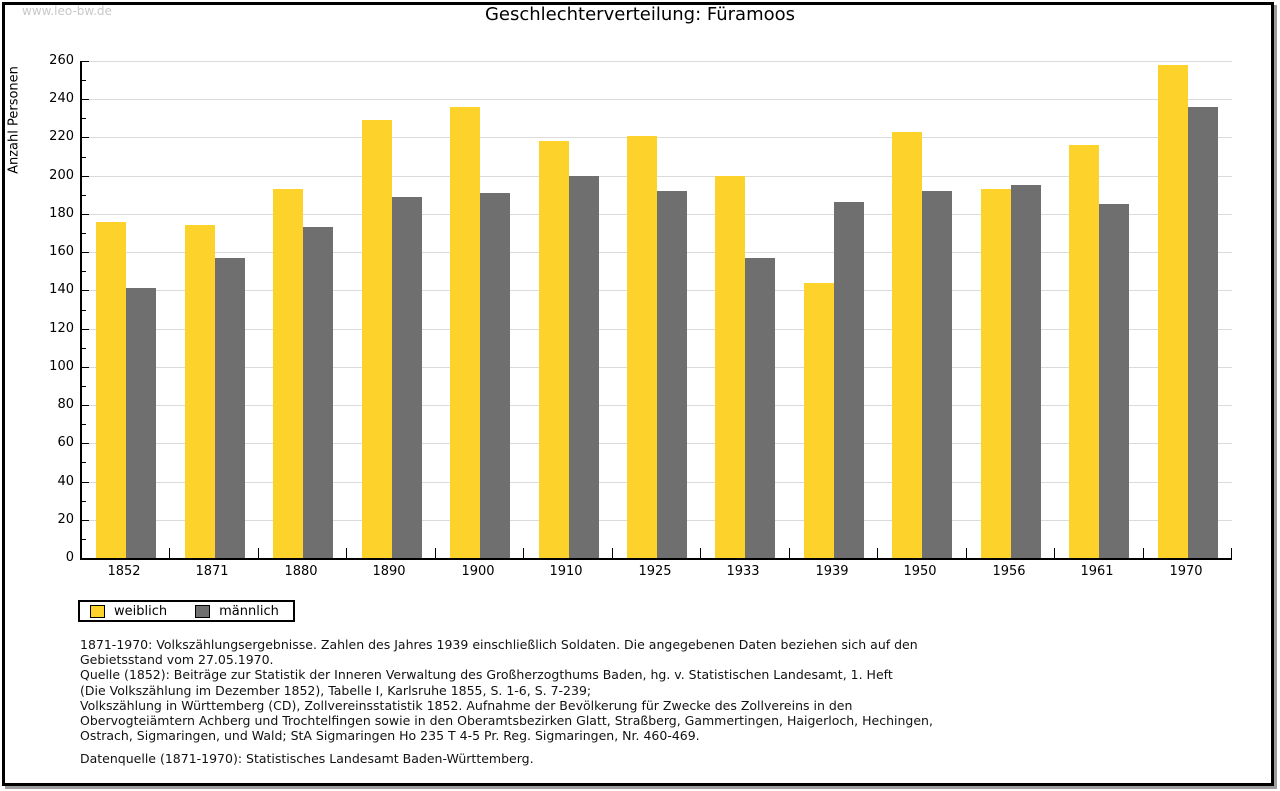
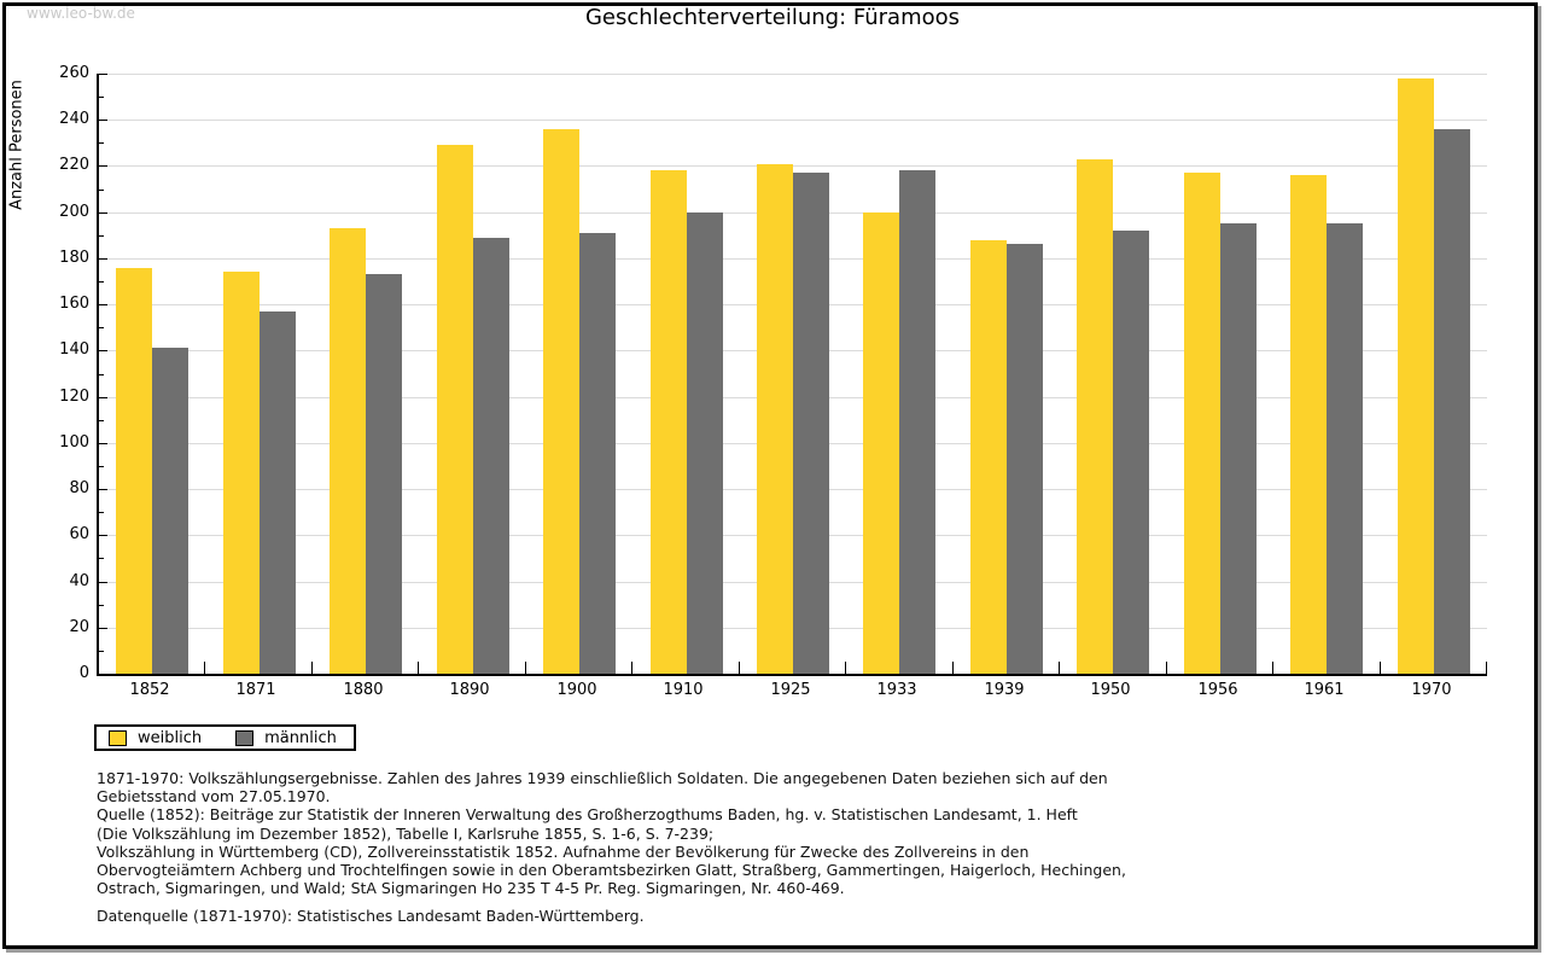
männlich/1925: 192 -> 217
männlich/1933: 157 -> 218
weiblich/1939: 144 -> 188
weiblich/1956: 193 -> 217
männlich/1961: 185 -> 195
